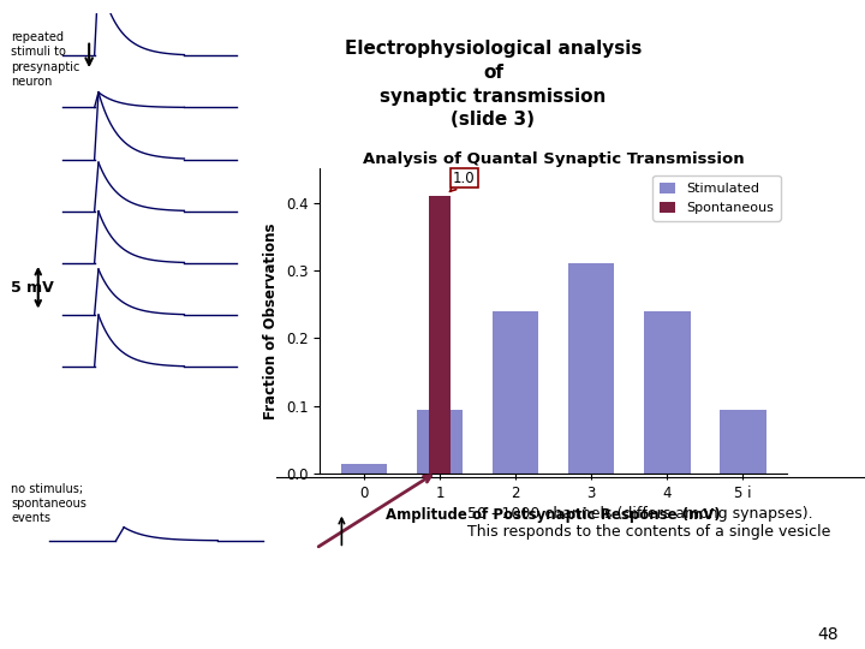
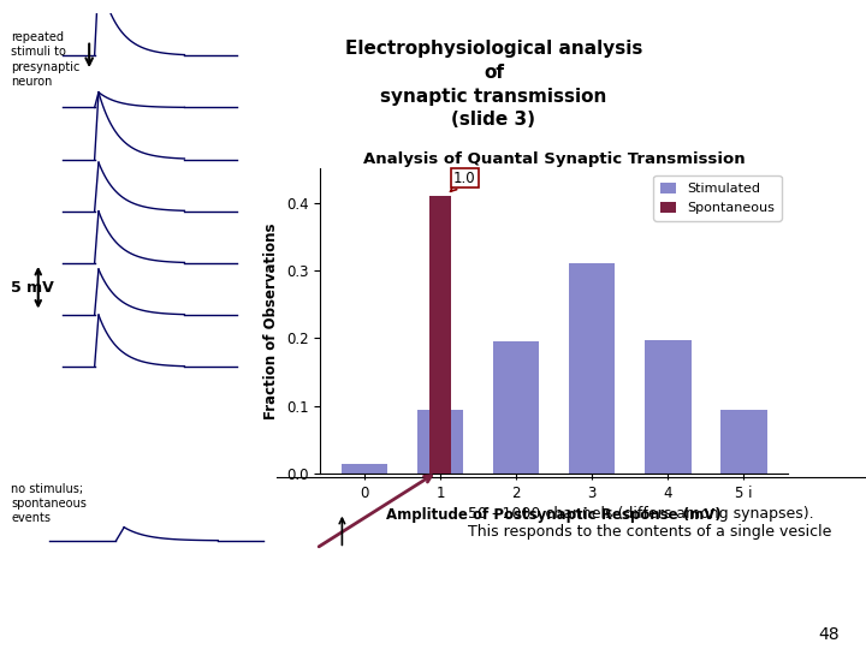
Analysis of Quantal Synaptic Transmission/Stimulated/2: 0.240 -> 0.196
Analysis of Quantal Synaptic Transmission/Stimulated/4: 0.240 -> 0.198
